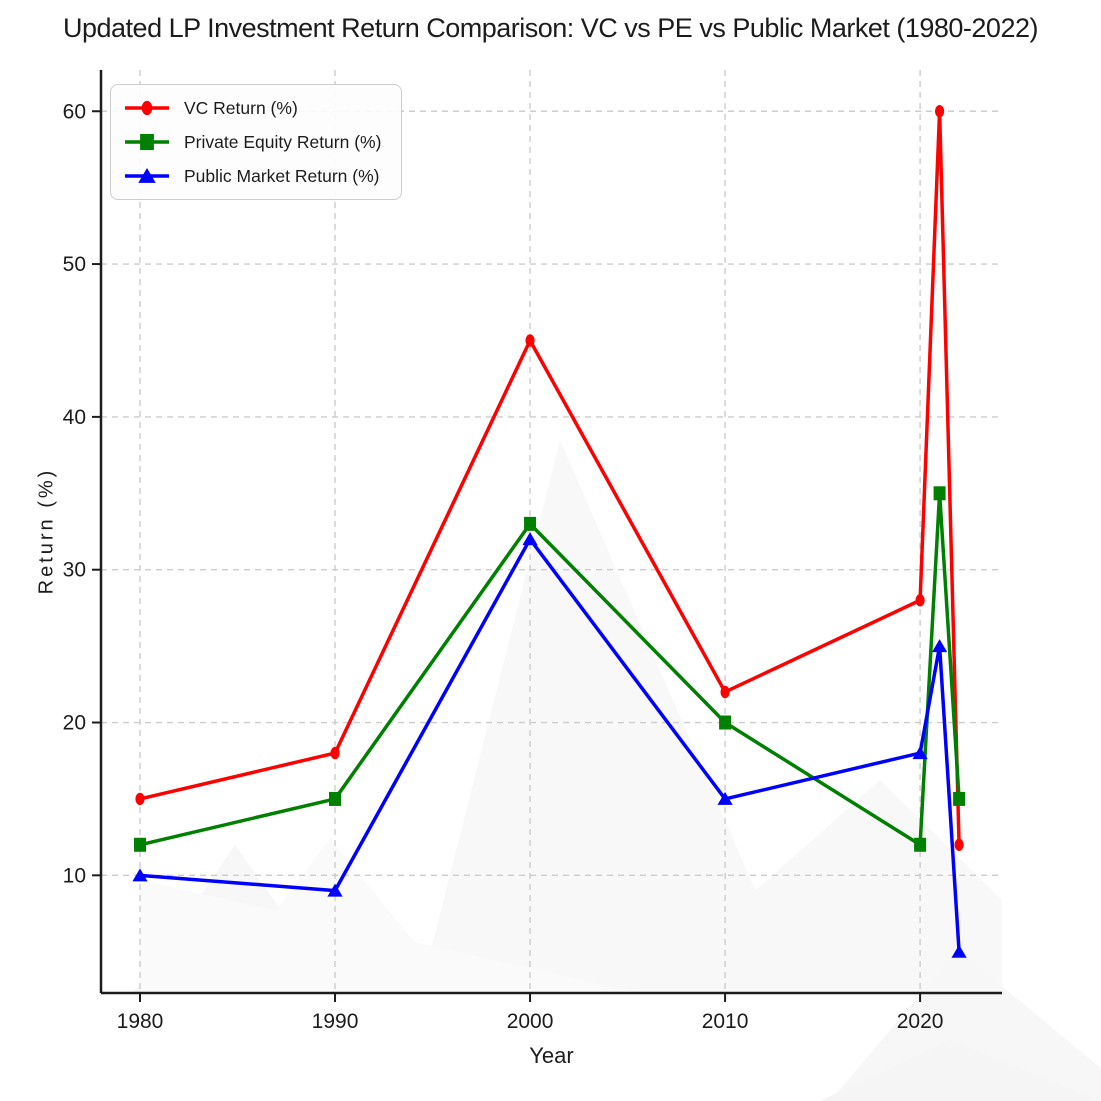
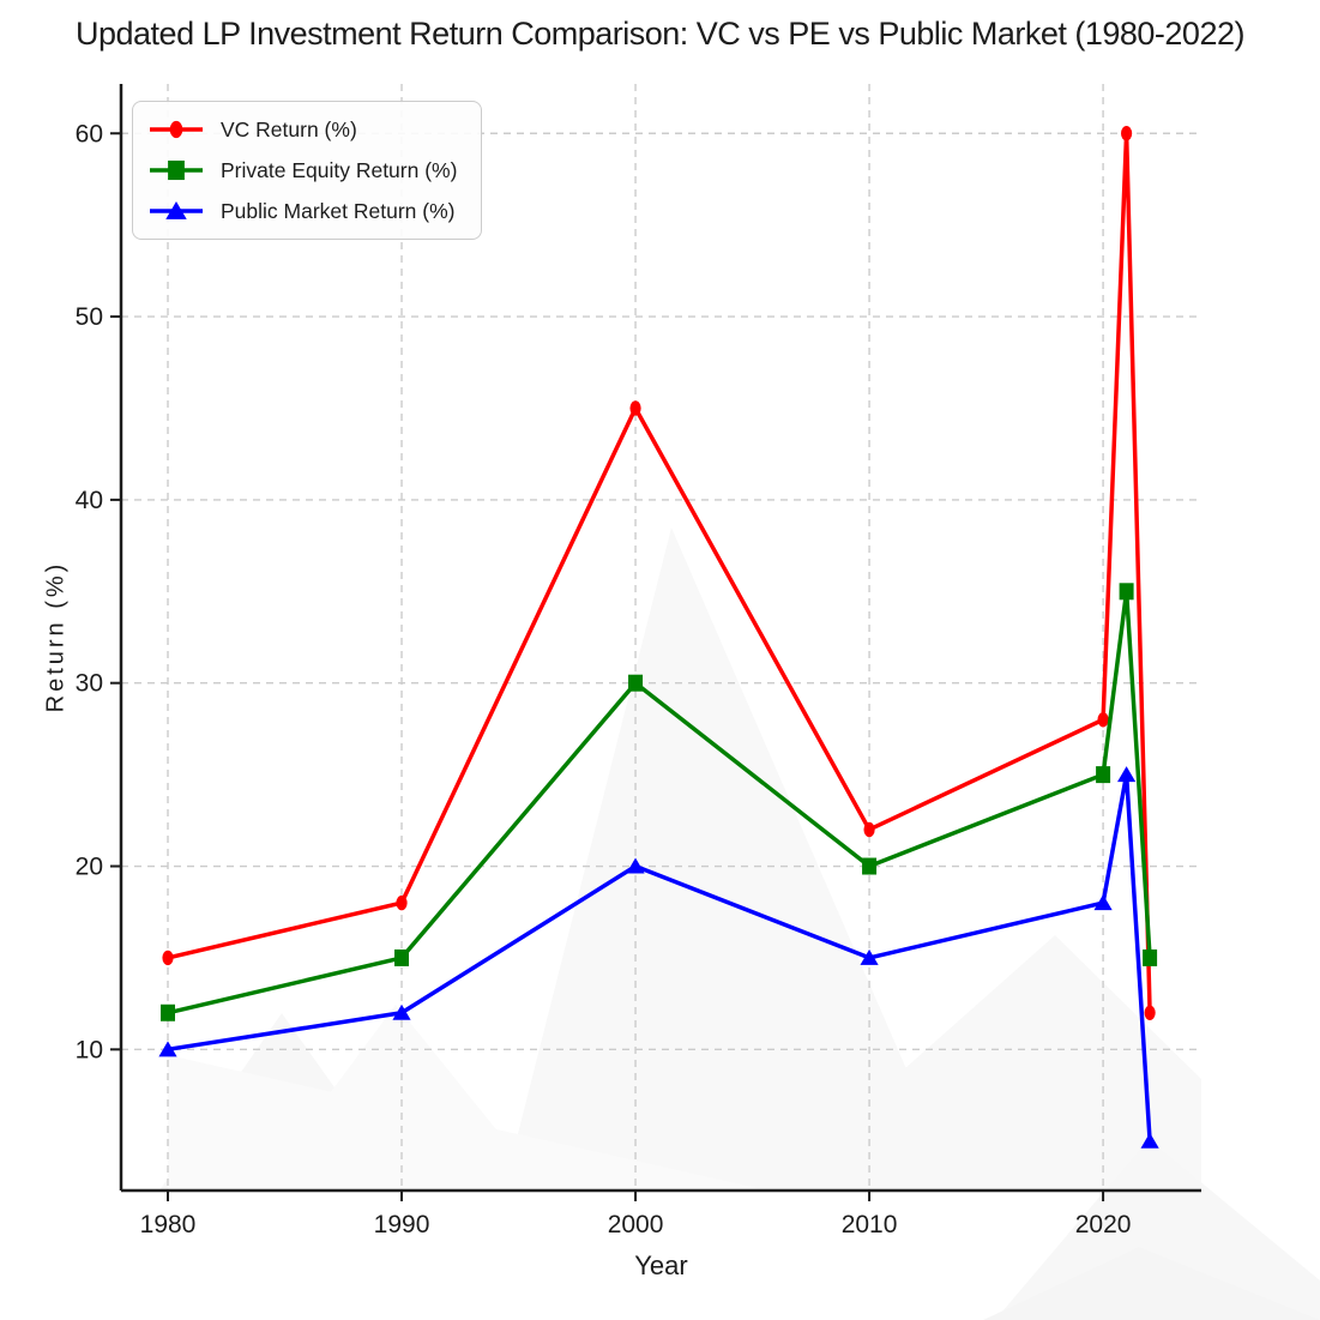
Public Market Return (%)/1990: 9 -> 12
Private Equity Return (%)/2000: 33 -> 30
Public Market Return (%)/2000: 32 -> 20
Private Equity Return (%)/2020: 12 -> 25
